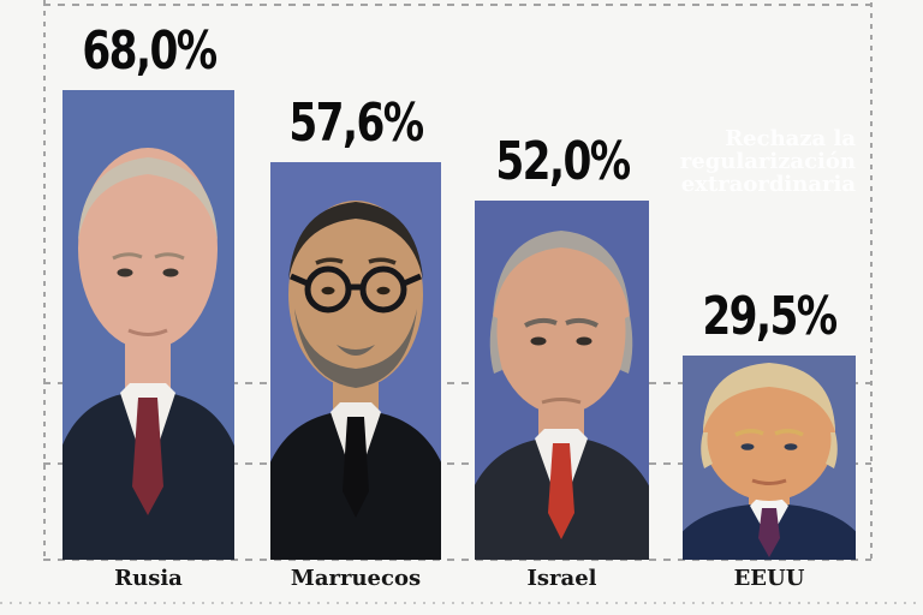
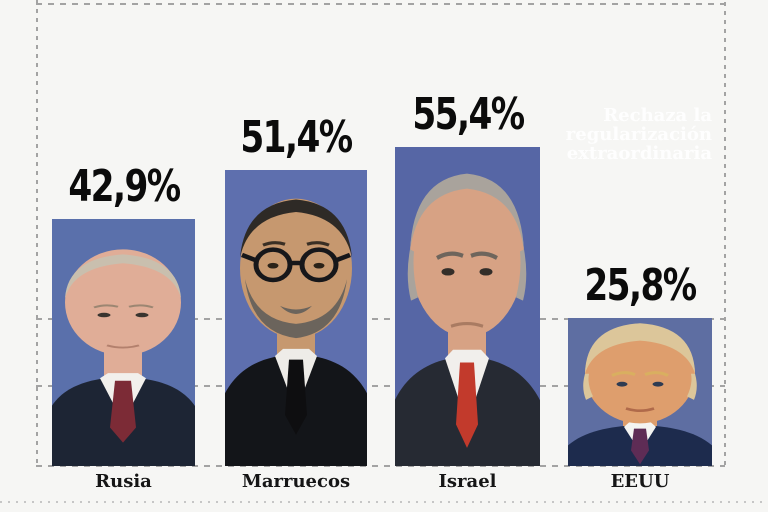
Rusia: 68,0% -> 42,9%
Marruecos: 57,6% -> 51,4%
Israel: 52,0% -> 55,4%
EEUU: 29,5% -> 25,8%
